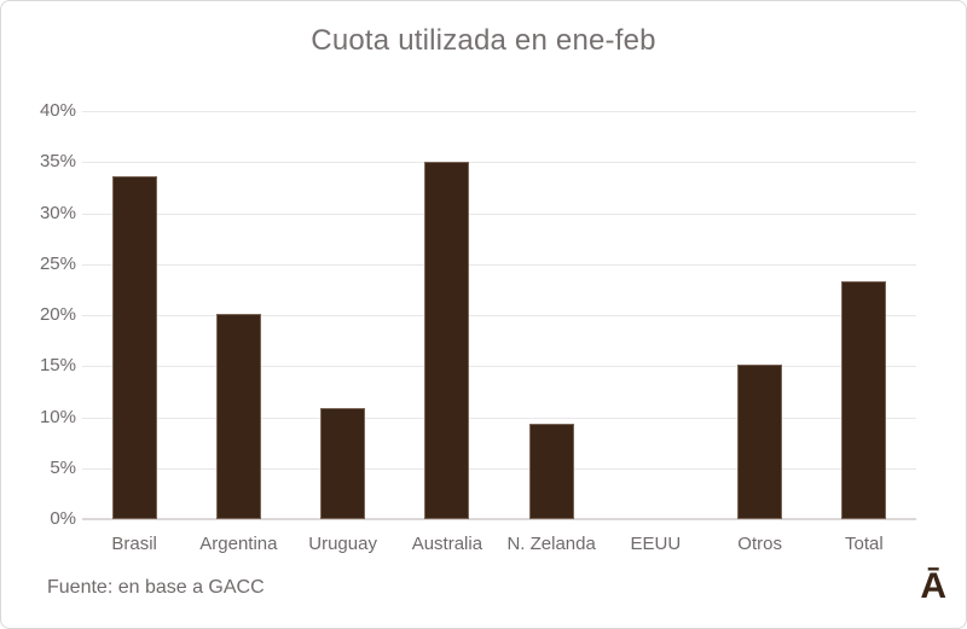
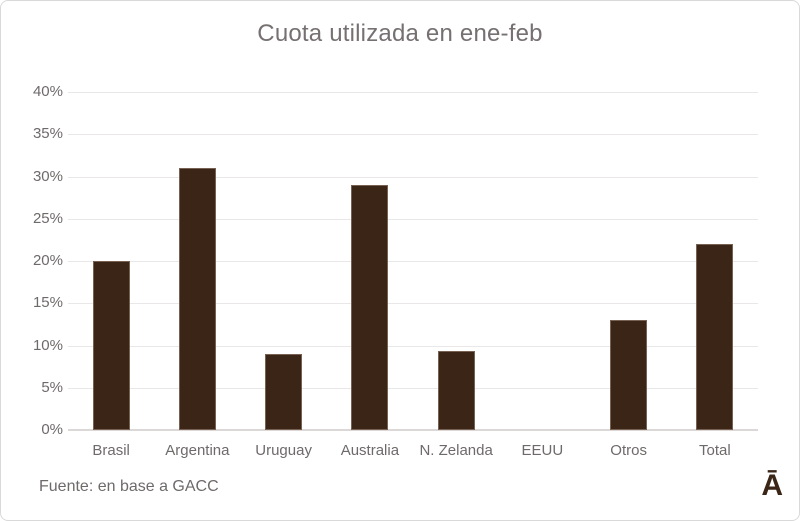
Brasil: 34% -> 20%
Argentina: 20% -> 31%
Uruguay: 11% -> 9%
Australia: 35% -> 29%
Otros: 15% -> 13%
Total: 23% -> 22%
